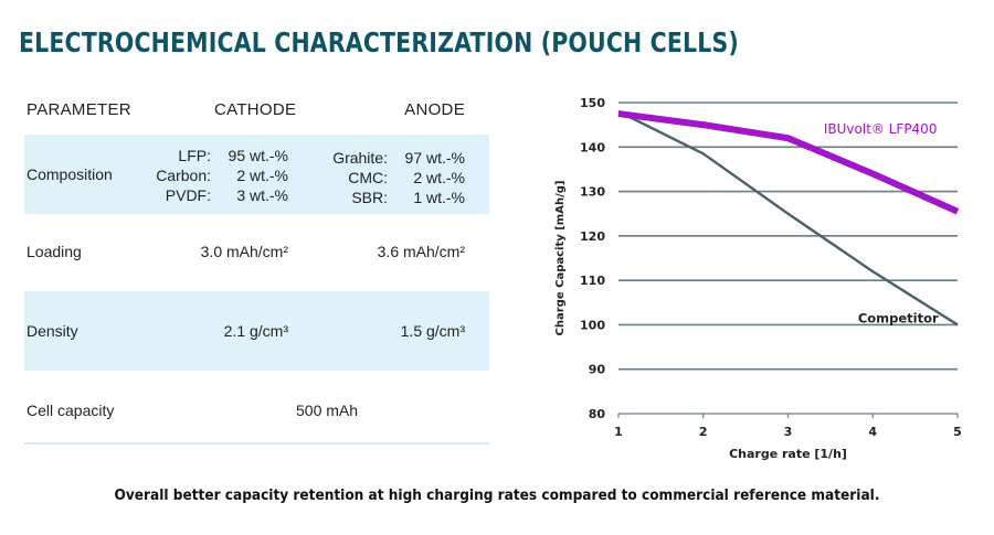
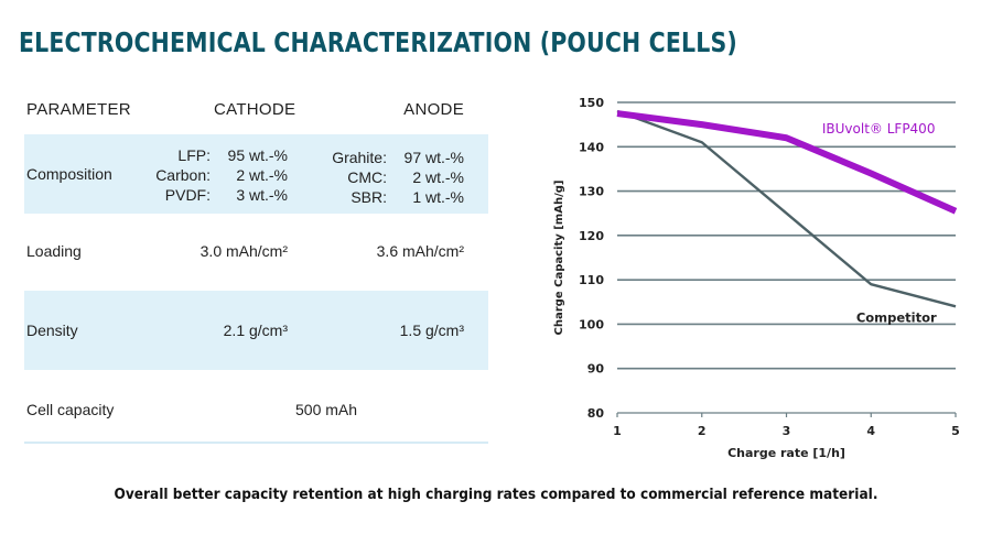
Competitor/2: 138 -> 141
Competitor/4: 112 -> 109
Competitor/5: 100 -> 104
